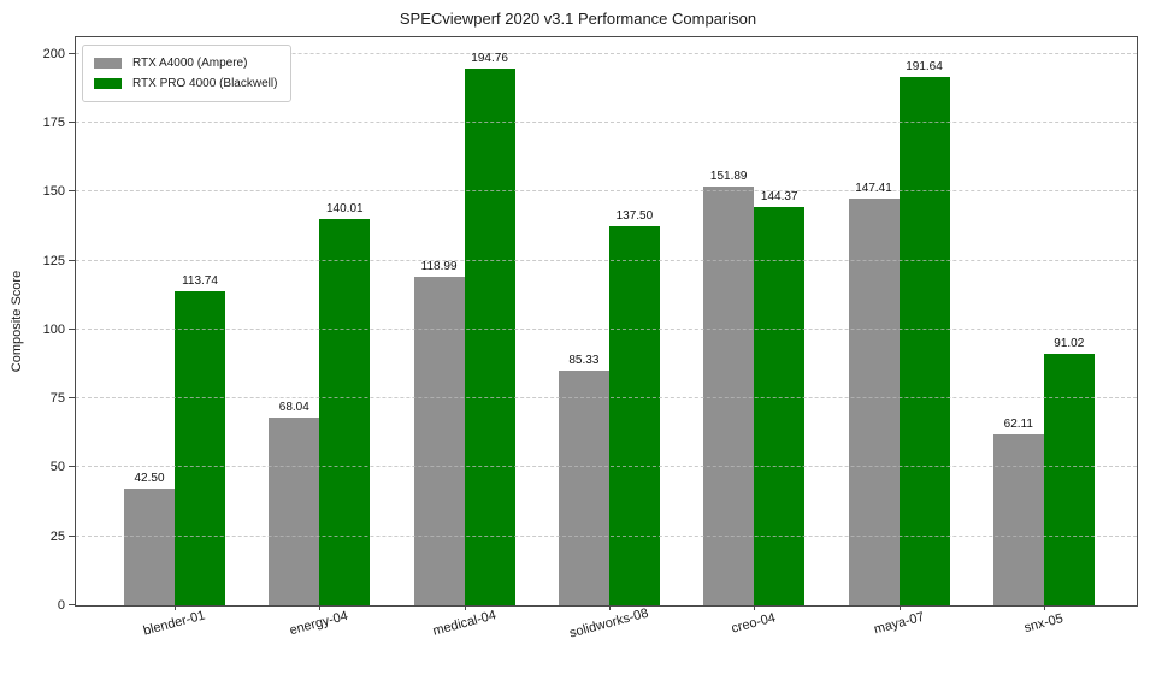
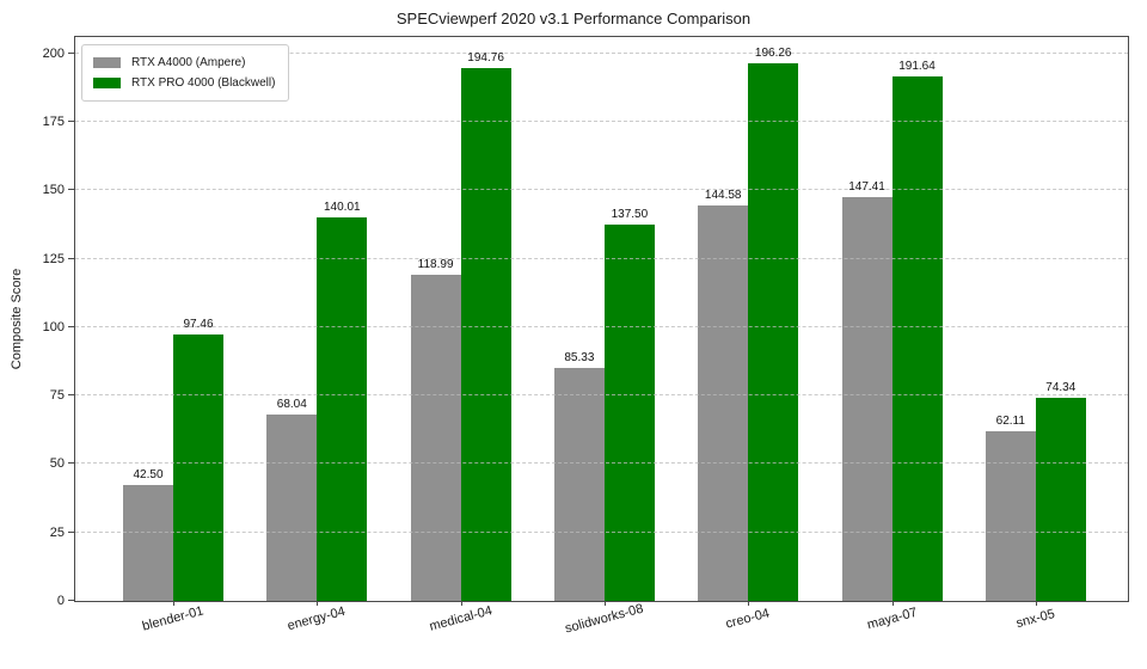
RTX PRO 4000 (Blackwell)/blender-01: 113.74 -> 97.46
RTX A4000 (Ampere)/creo-04: 151.89 -> 144.58
RTX PRO 4000 (Blackwell)/creo-04: 144.37 -> 196.26
RTX PRO 4000 (Blackwell)/snx-05: 91.02 -> 74.34
